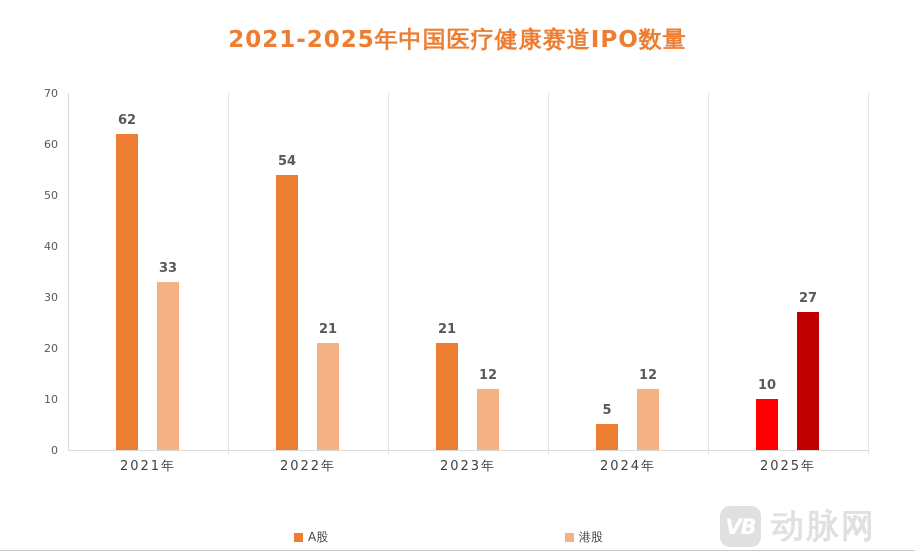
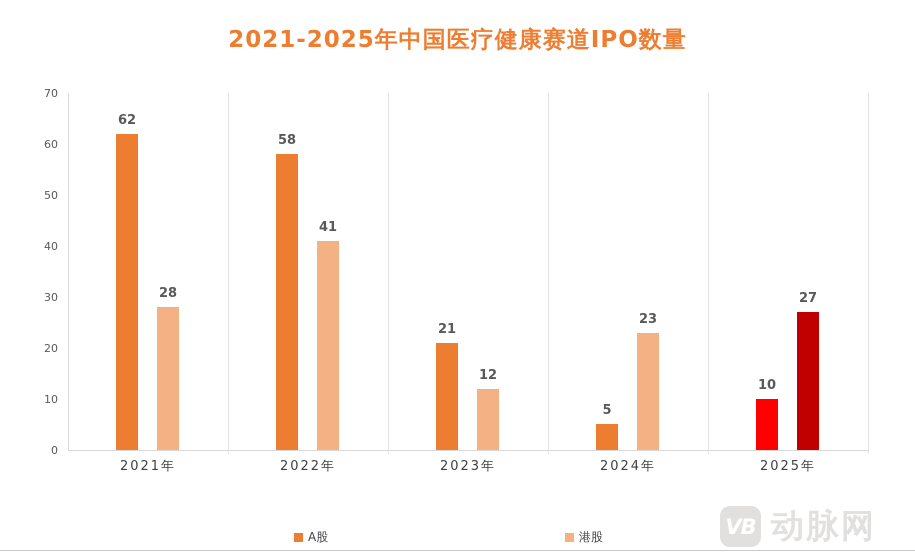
港股/2021年: 33 -> 28
A股/2022年: 54 -> 58
港股/2022年: 21 -> 41
港股/2024年: 12 -> 23
